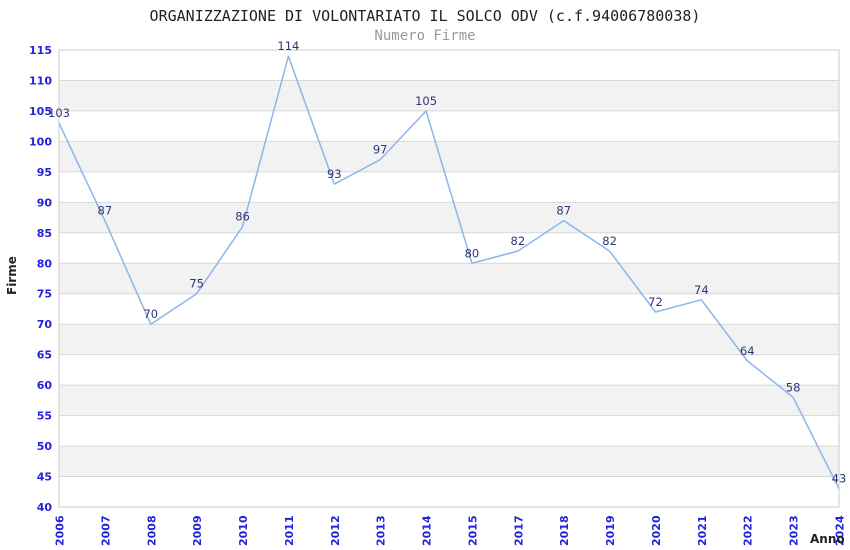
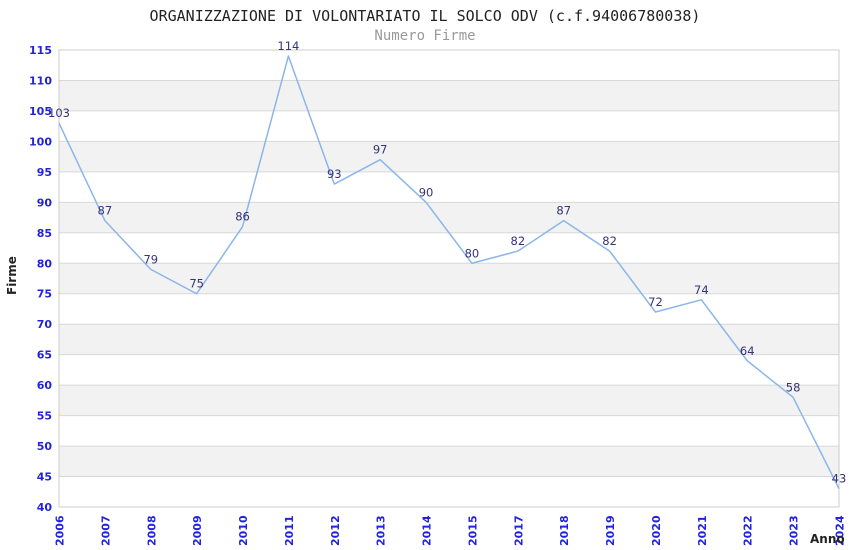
2008: 70 -> 79
2014: 105 -> 90
